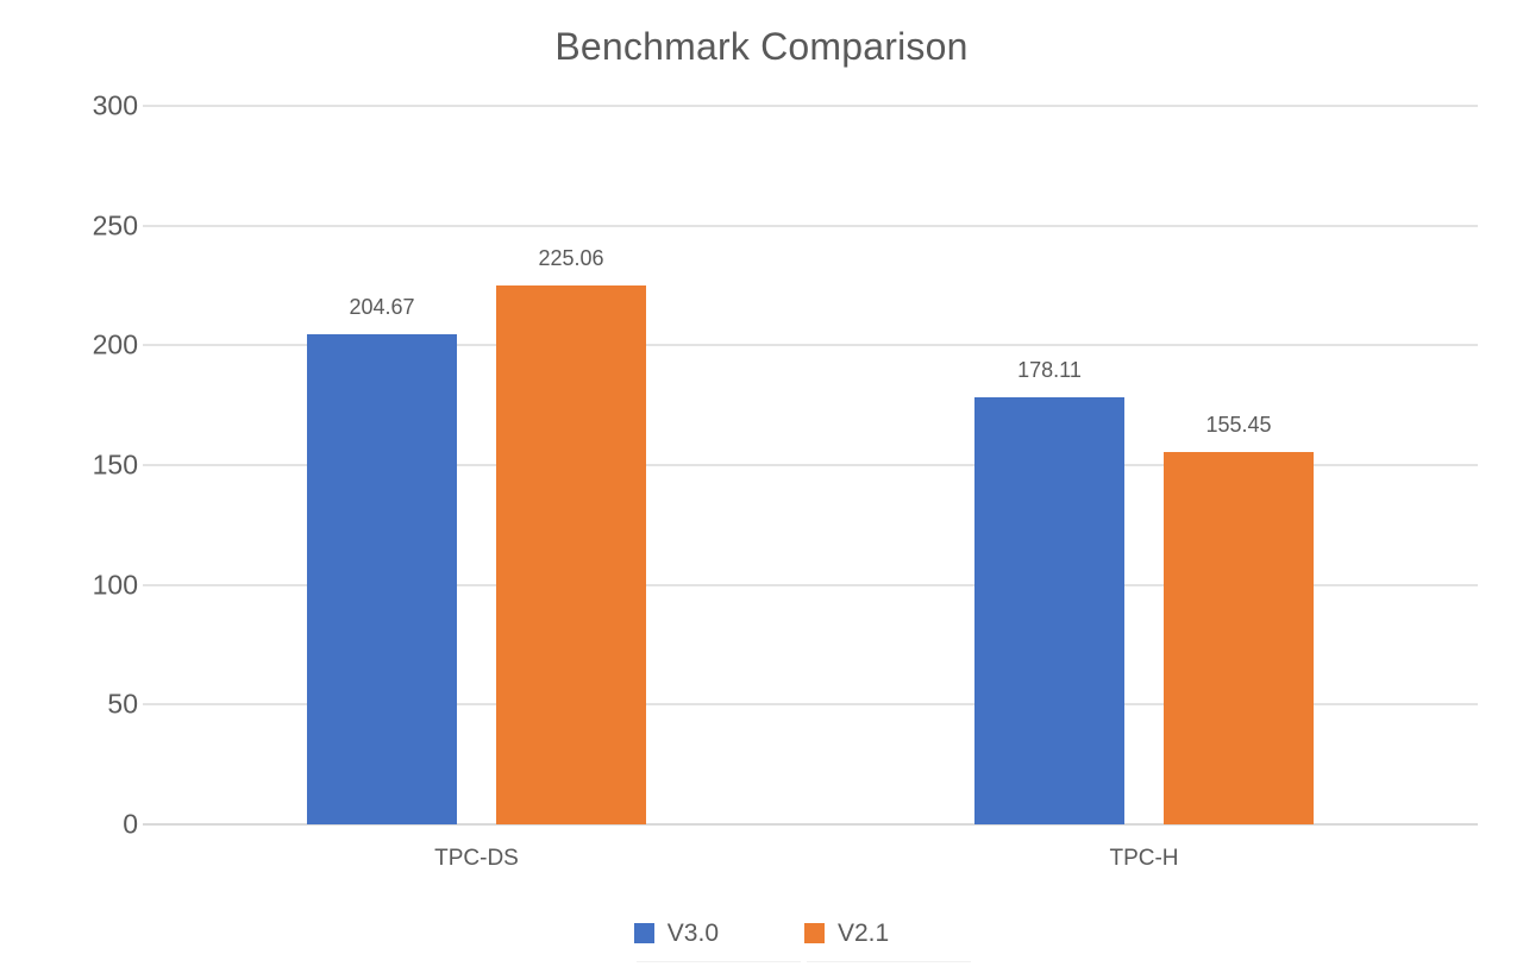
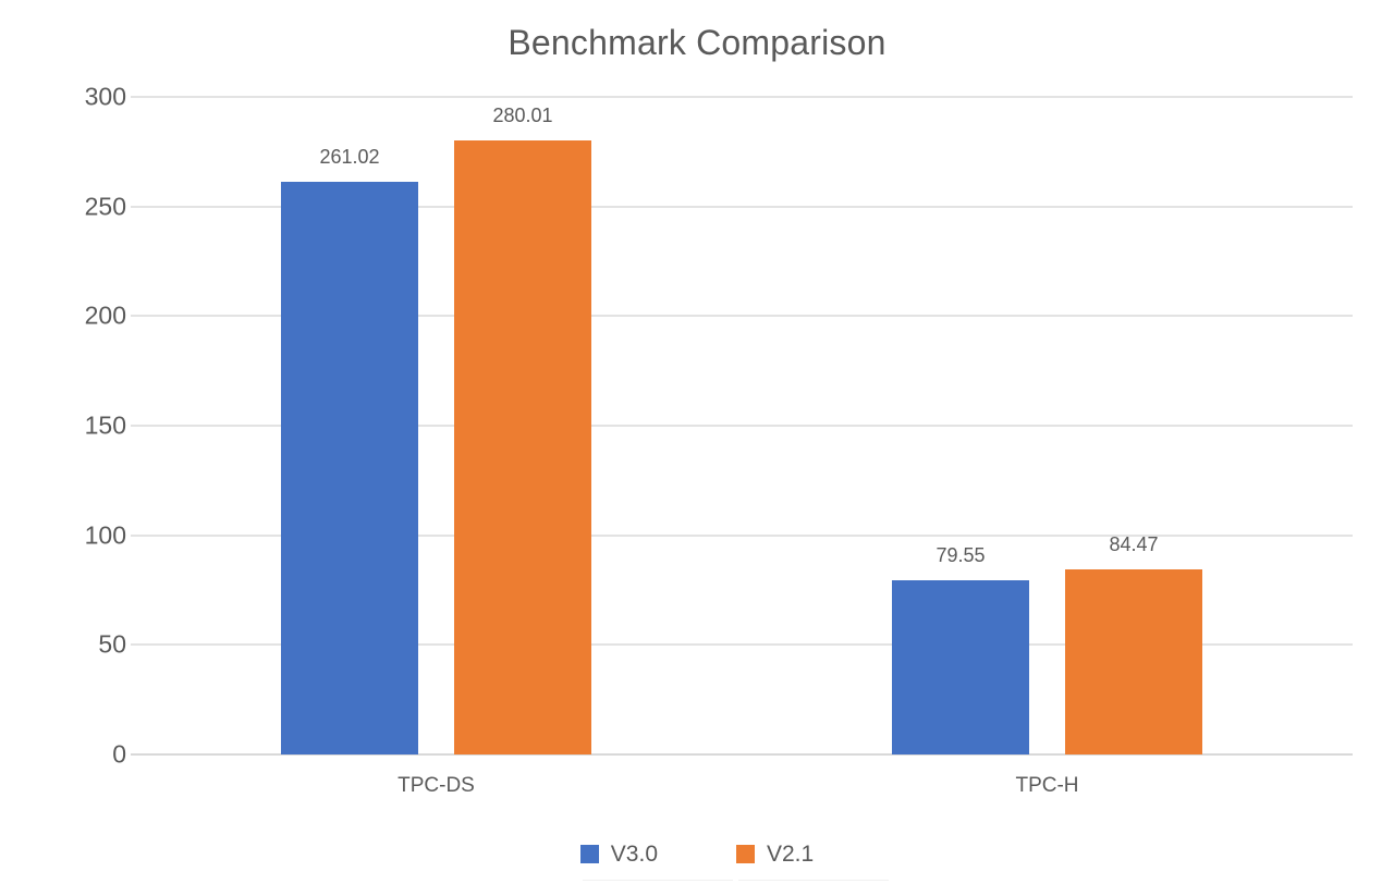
V3.0/TPC-DS: 204.67 -> 261.02
V2.1/TPC-DS: 225.06 -> 280.01
V3.0/TPC-H: 178.11 -> 79.55
V2.1/TPC-H: 155.45 -> 84.47
